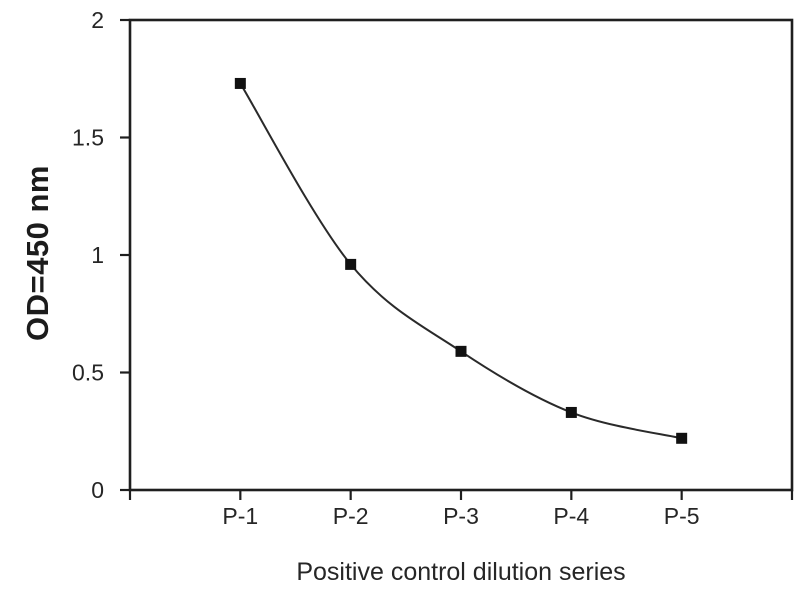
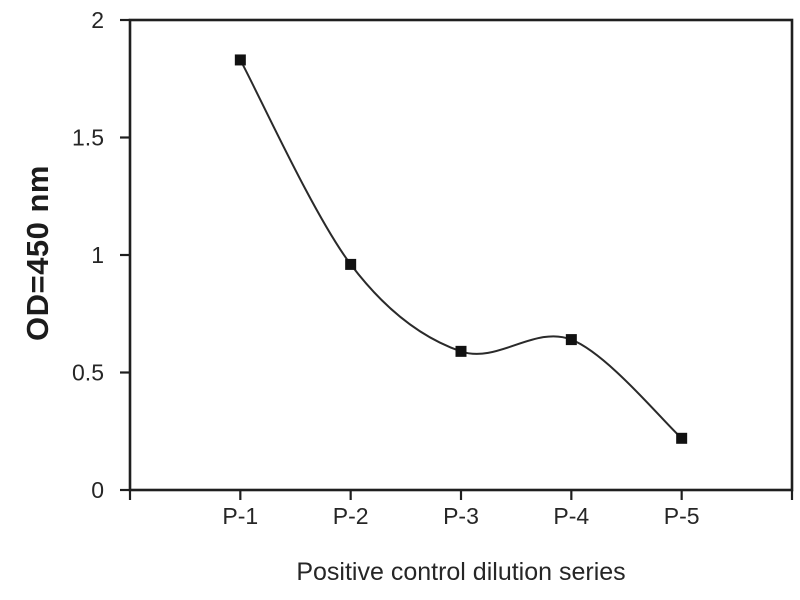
P-1: 1.73 -> 1.83
P-4: 0.33 -> 0.64
